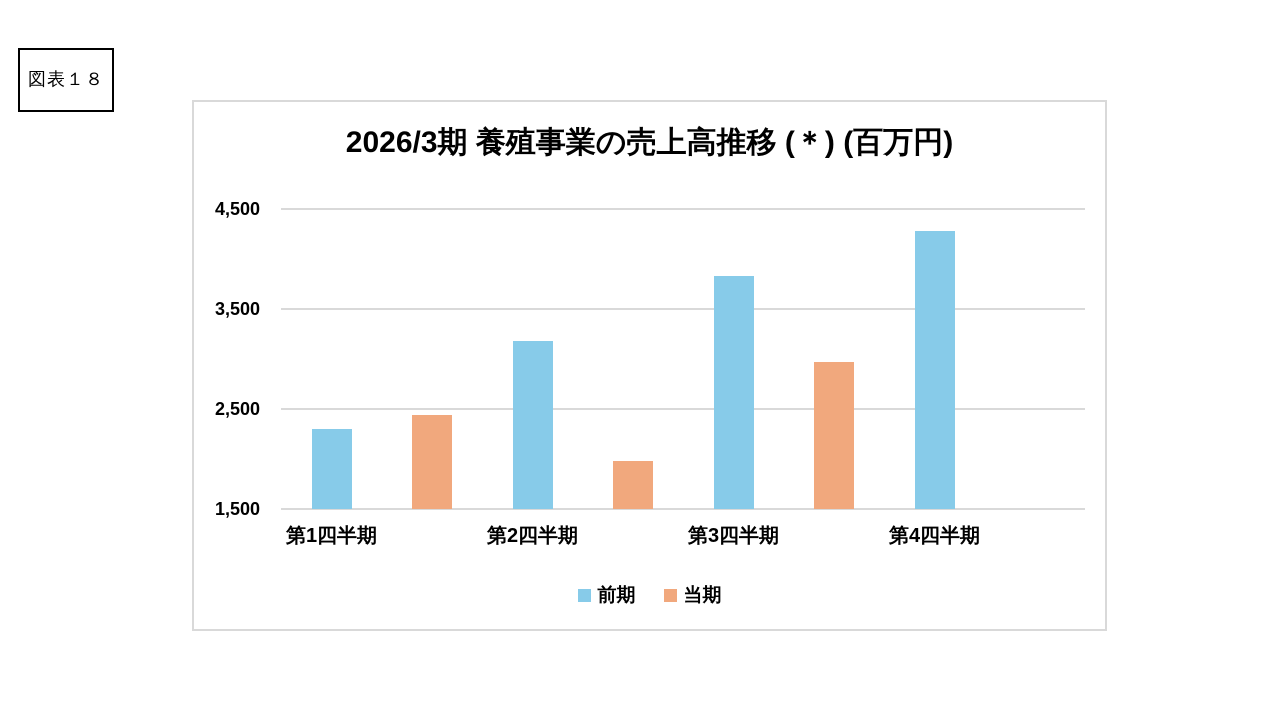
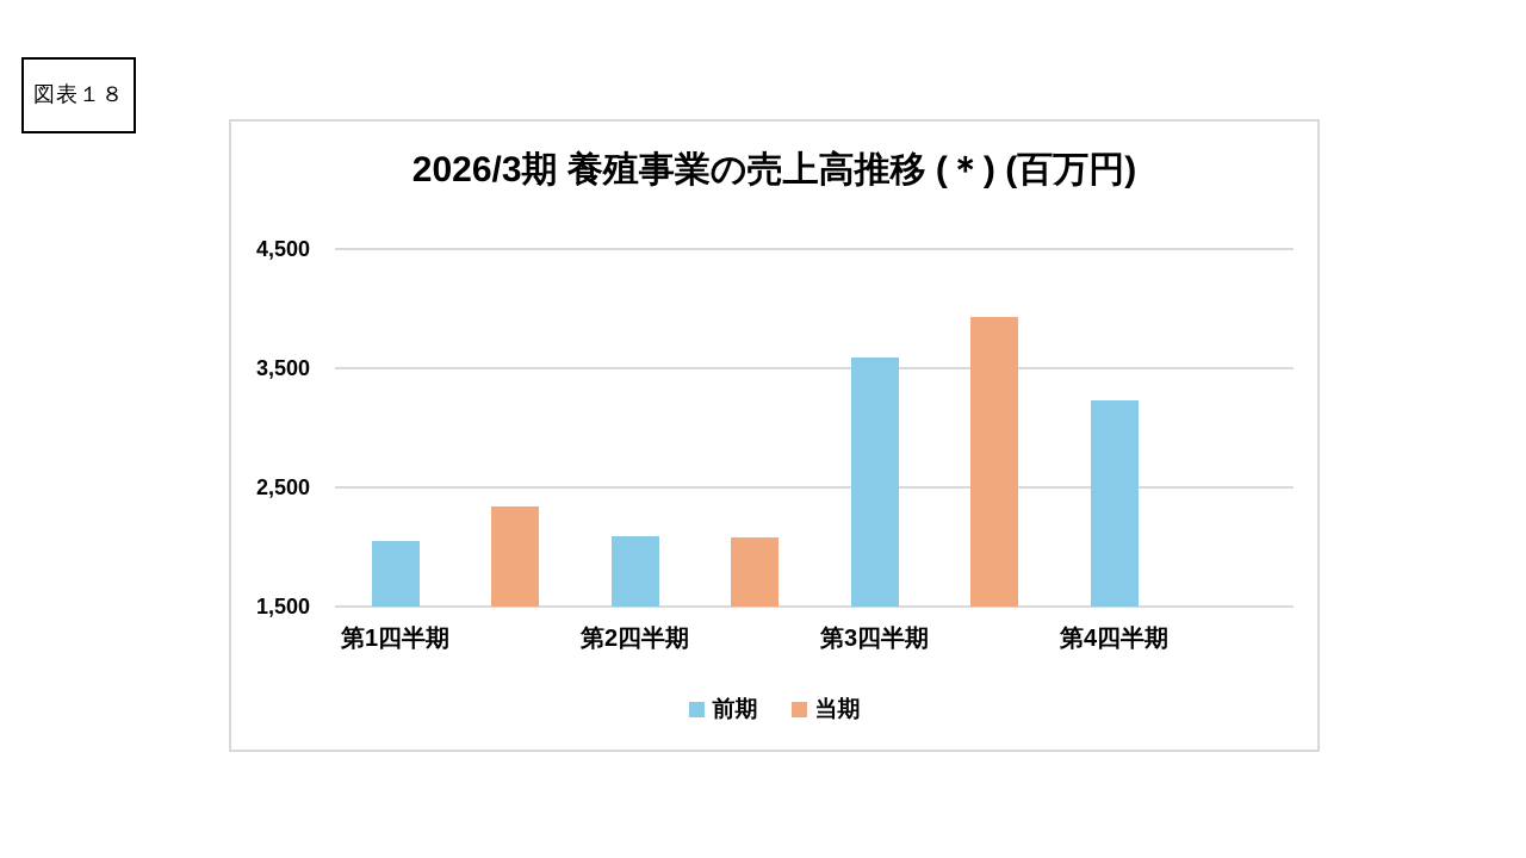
前期/第1四半期: 2300 -> 2050
当期/第1四半期: 2440 -> 2340
前期/第2四半期: 3180 -> 2090
当期/第2四半期: 1980 -> 2080
前期/第3四半期: 3830 -> 3590
当期/第3四半期: 2970 -> 3930
前期/第4四半期: 4280 -> 3230
